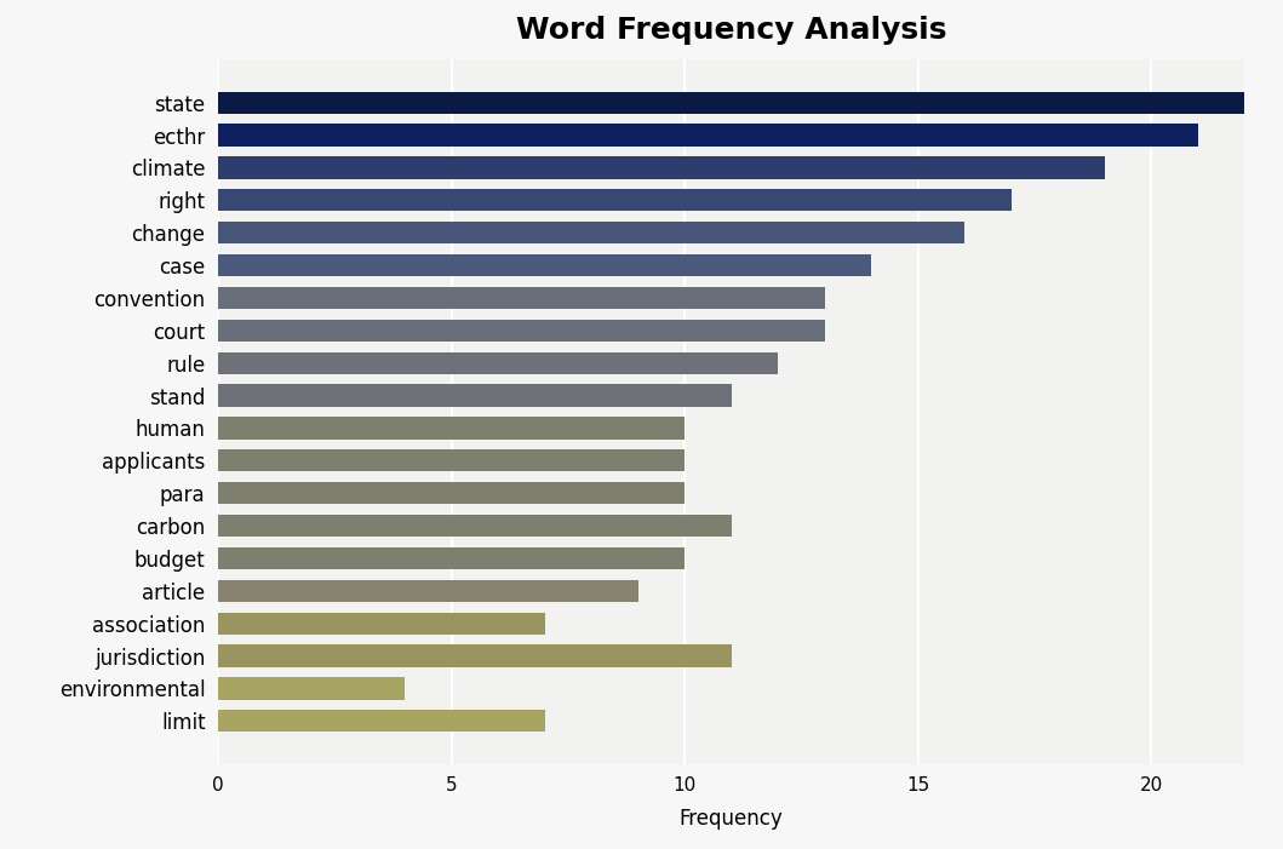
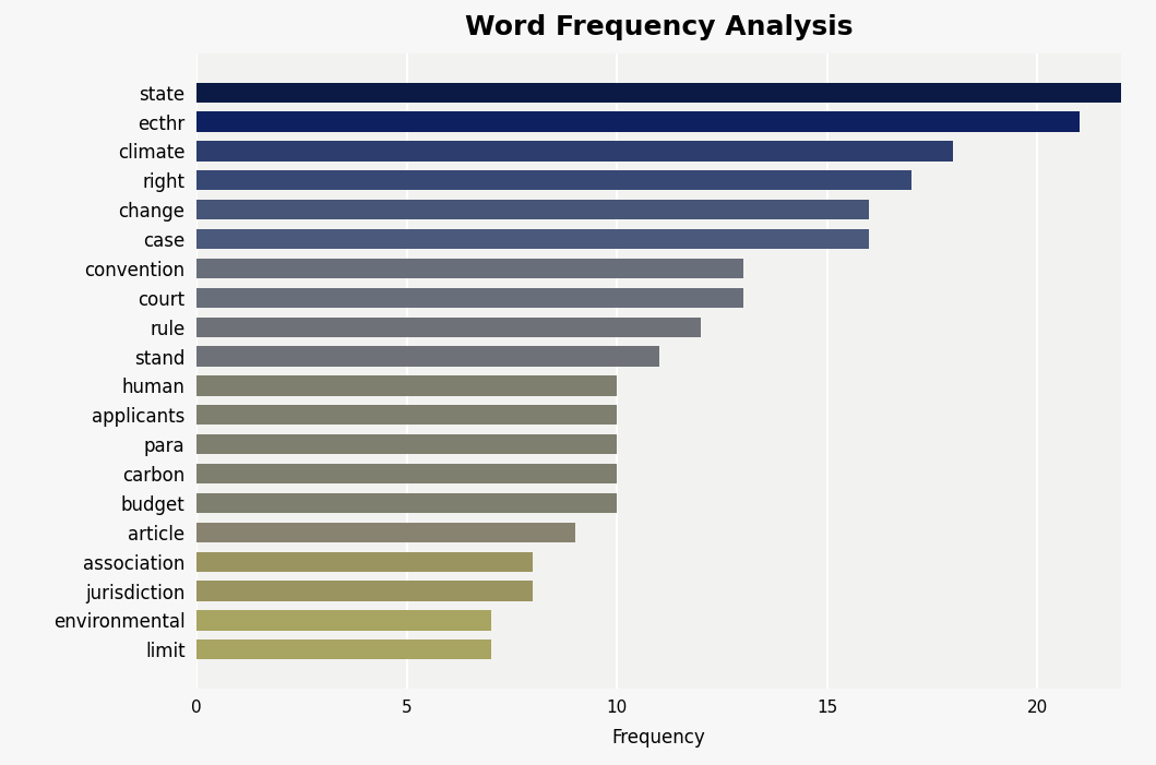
climate: 19 -> 18
case: 14 -> 16
carbon: 11 -> 10
association: 7 -> 8
jurisdiction: 11 -> 8
environmental: 4 -> 7
